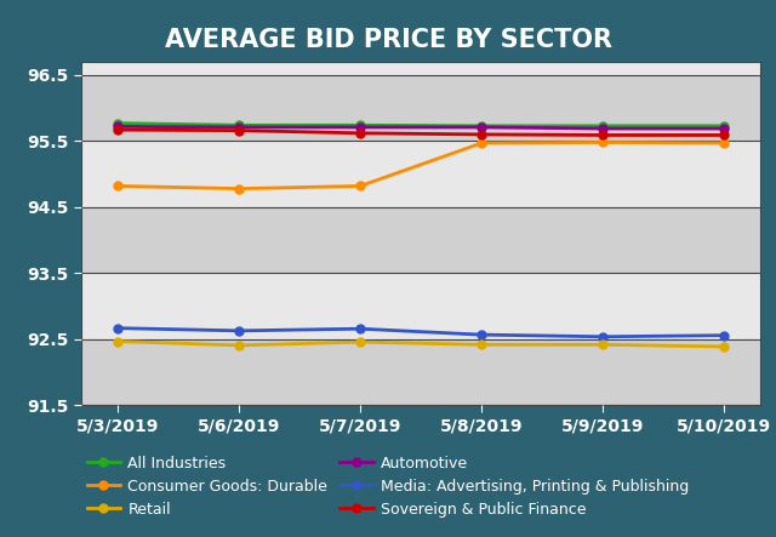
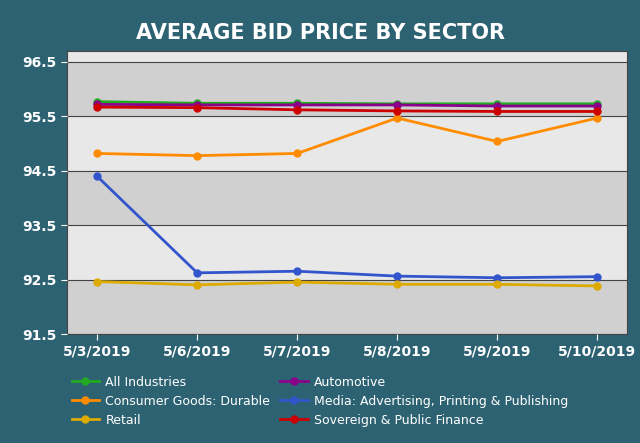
Media: Advertising, Printing & Publishing/5/3/2019: 92.67 -> 94.40
Consumer Goods: Durable/5/9/2019: 95.48 -> 95.04
